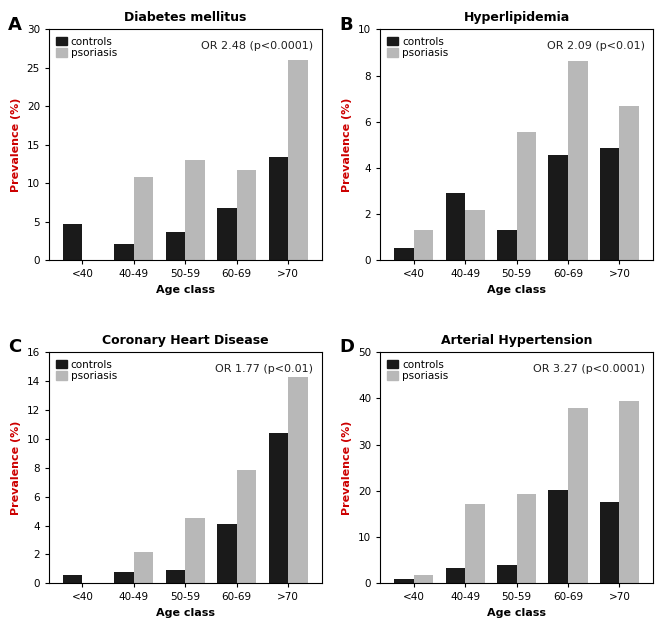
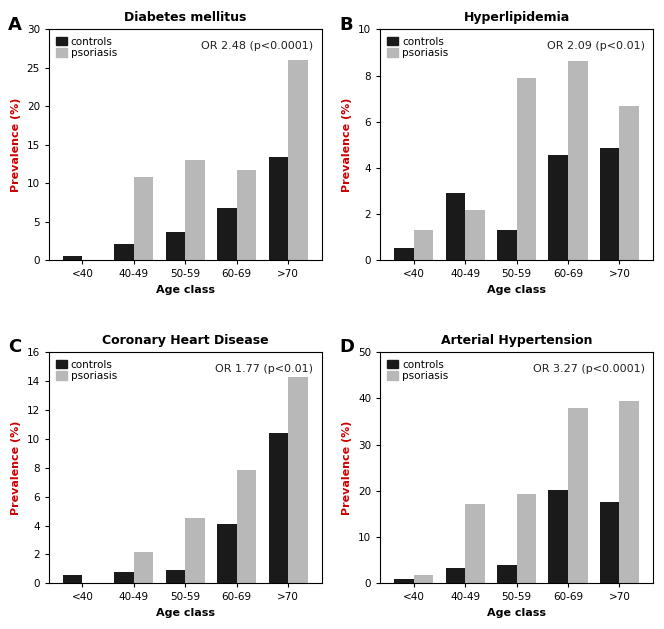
Diabetes mellitus/controls/<40: 4.8 -> 0.6
Hyperlipidemia/psoriasis/50-59: 5.55 -> 7.90
